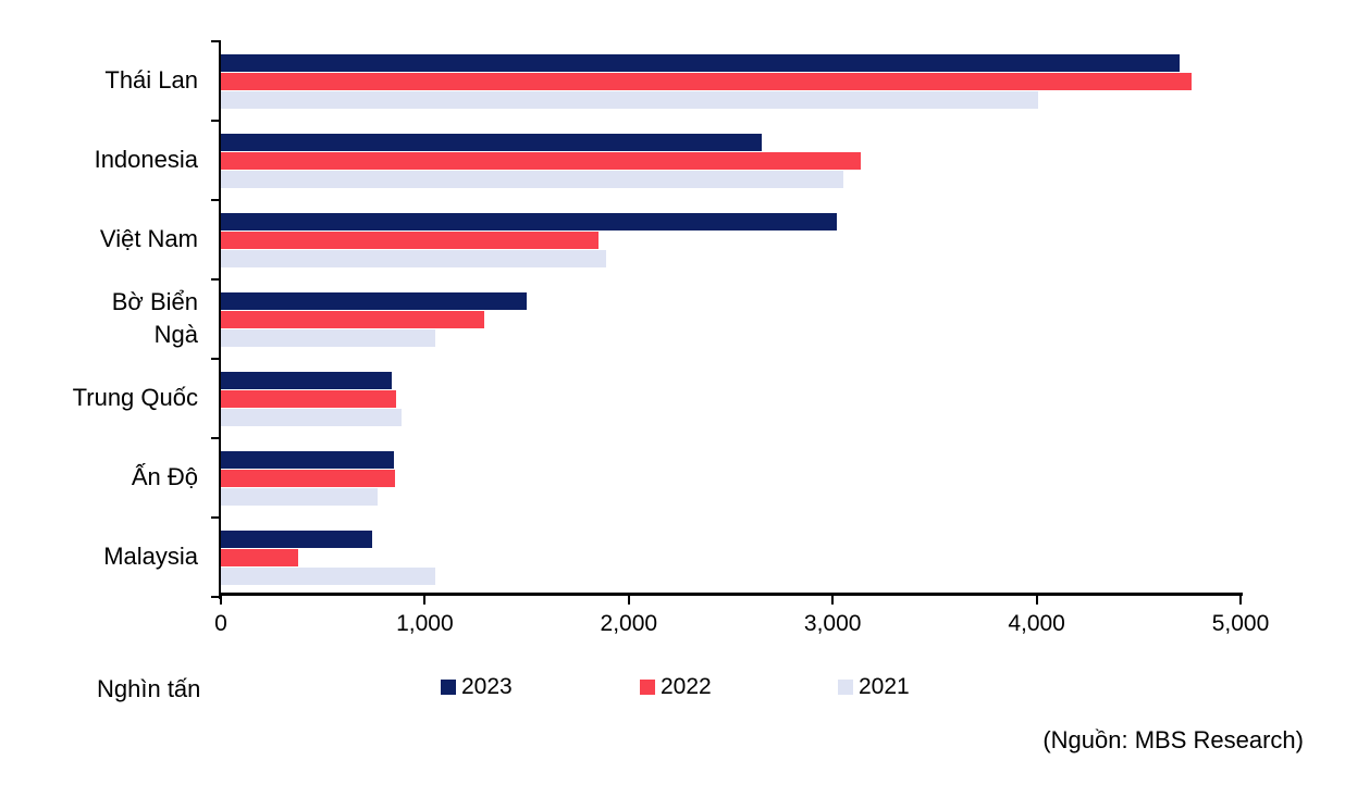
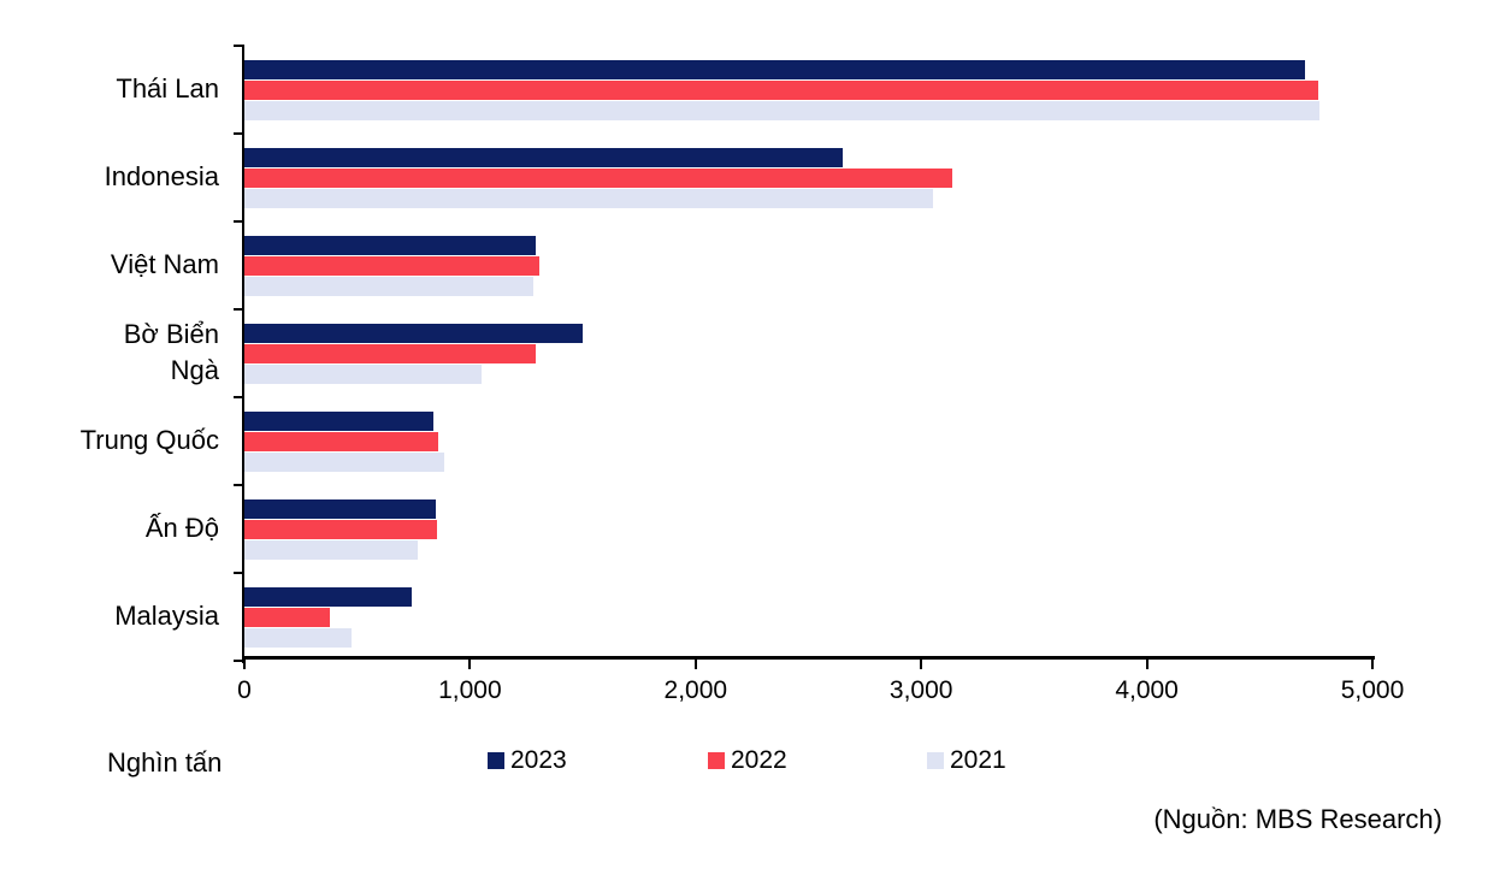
2021/Thái Lan: 4010 -> 4760
2023/Việt Nam: 3020 -> 1290
2022/Việt Nam: 1850 -> 1300
2021/Việt Nam: 1890 -> 1280
2021/Malaysia: 1050 -> 480
